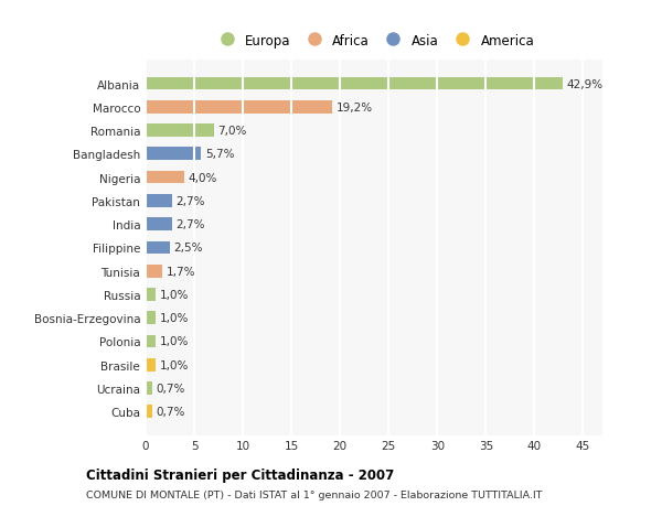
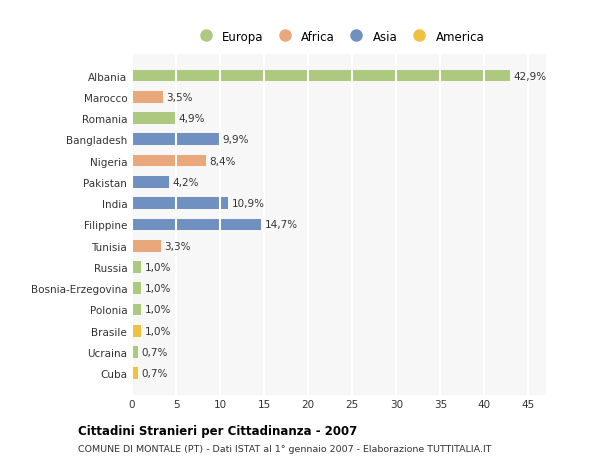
Marocco: 19,2% -> 3,5%
Romania: 7,0% -> 4,9%
Bangladesh: 5,7% -> 9,9%
Nigeria: 4,0% -> 8,4%
Pakistan: 2,7% -> 4,2%
India: 2,7% -> 10,9%
Filippine: 2,5% -> 14,7%
Tunisia: 1,7% -> 3,3%
